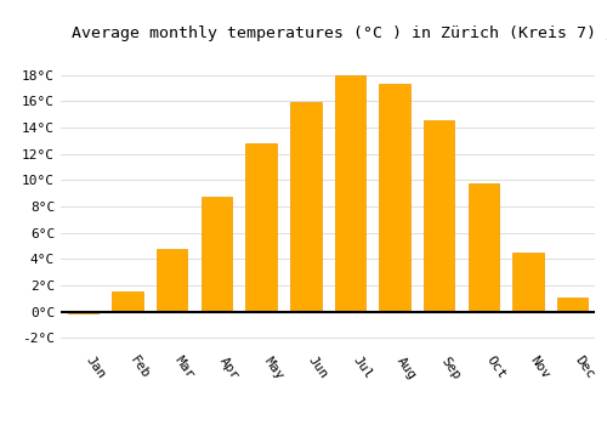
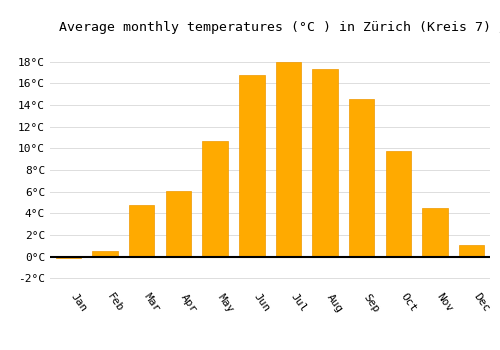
Feb: 1.5°C -> 0.5°C
Apr: 8.7°C -> 6.1°C
May: 12.8°C -> 10.7°C
Jun: 15.9°C -> 16.8°C
